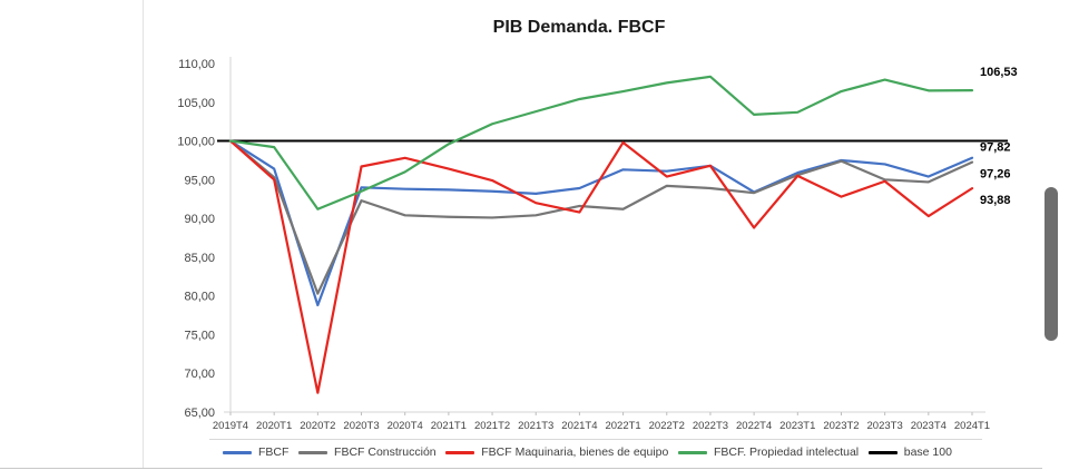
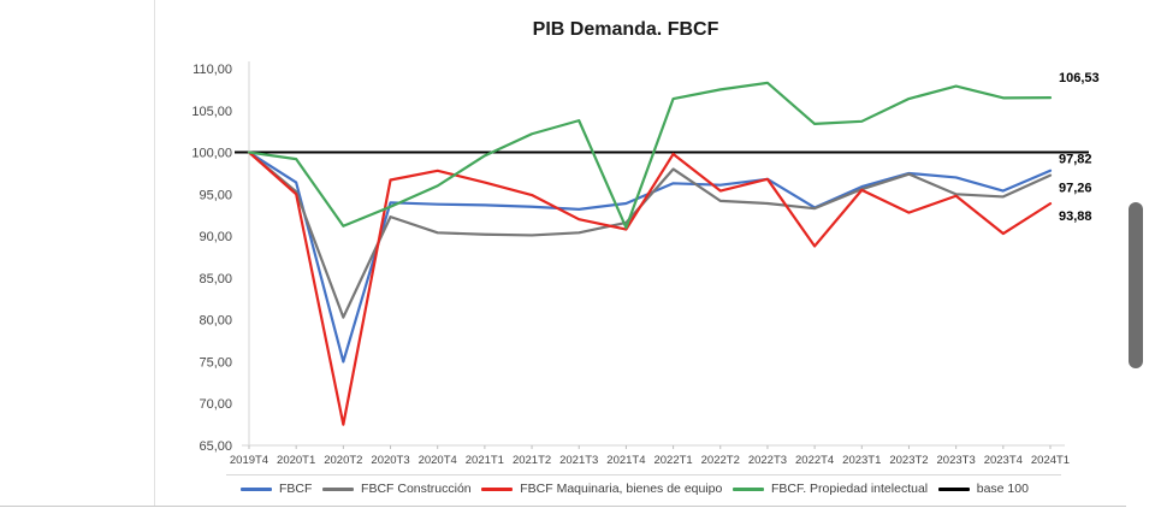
FBCF/2020T2: 79 -> 75
FBCF. Propiedad intelectual/2021T4: 105 -> 91
FBCF Construcción/2022T1: 91 -> 98
